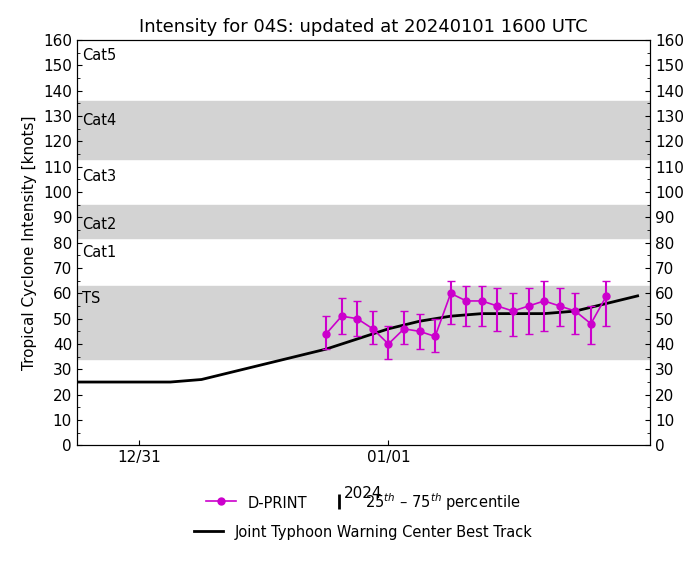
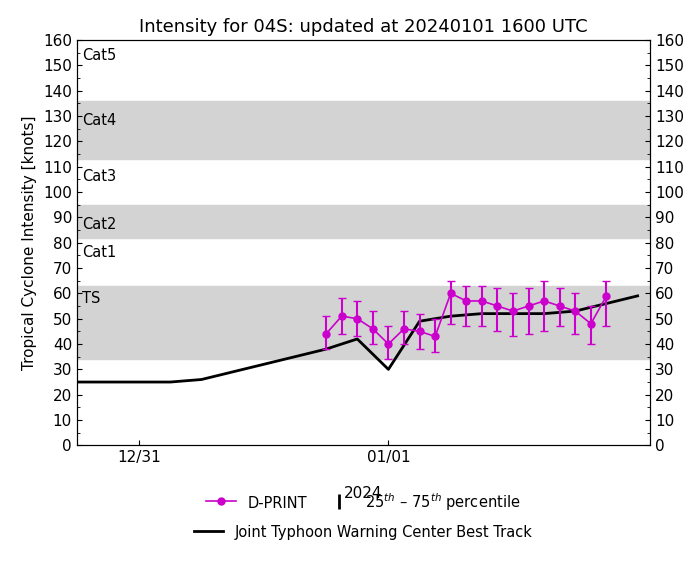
Joint Typhoon Warning Center Best Track/01/01: 46 -> 30
